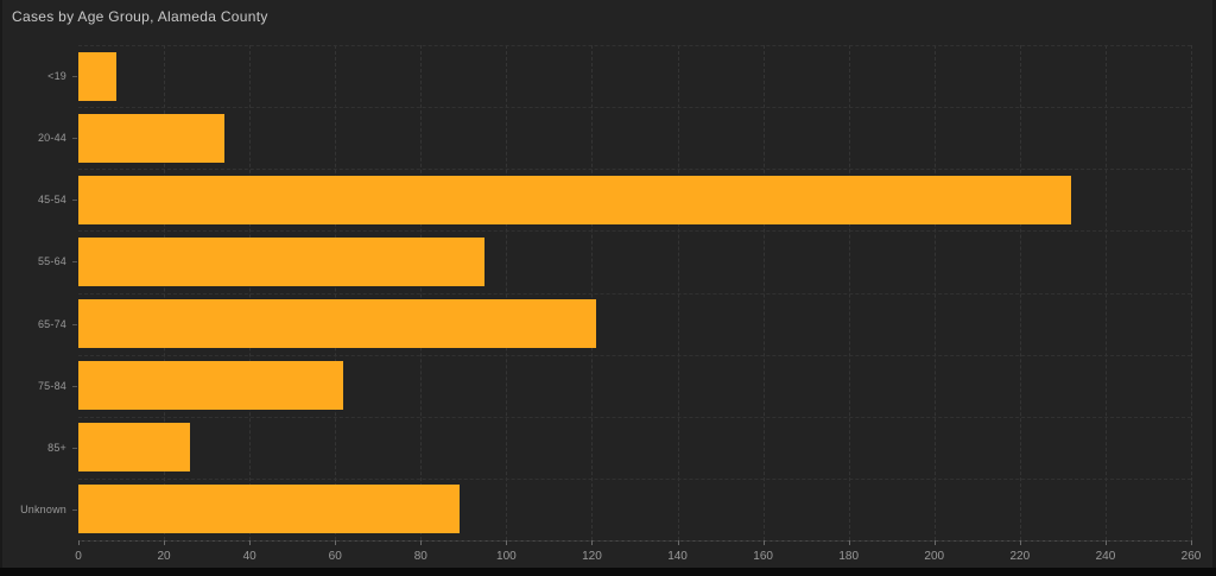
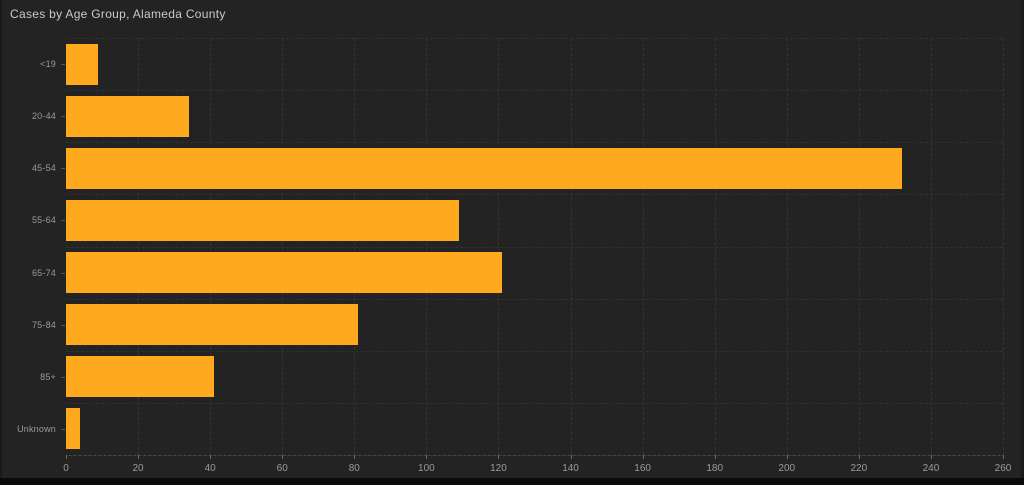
55-64: 95 -> 109
75-84: 62 -> 81
85+: 26 -> 41
Unknown: 89 -> 4
